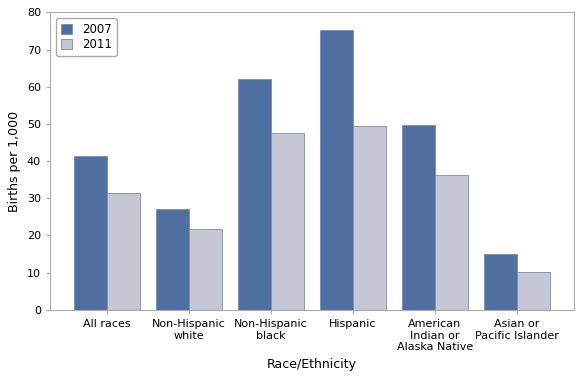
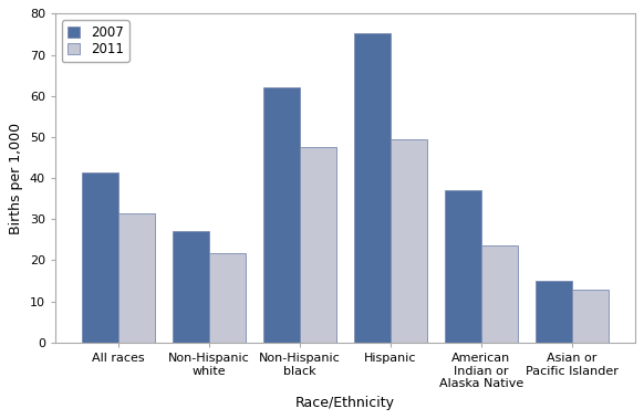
2007/American Indian or Alaska Native: 49.8 -> 37.0
2011/American Indian or Alaska Native: 36.2 -> 23.5
2011/Asian or Pacific Islander: 10.3 -> 13.0
